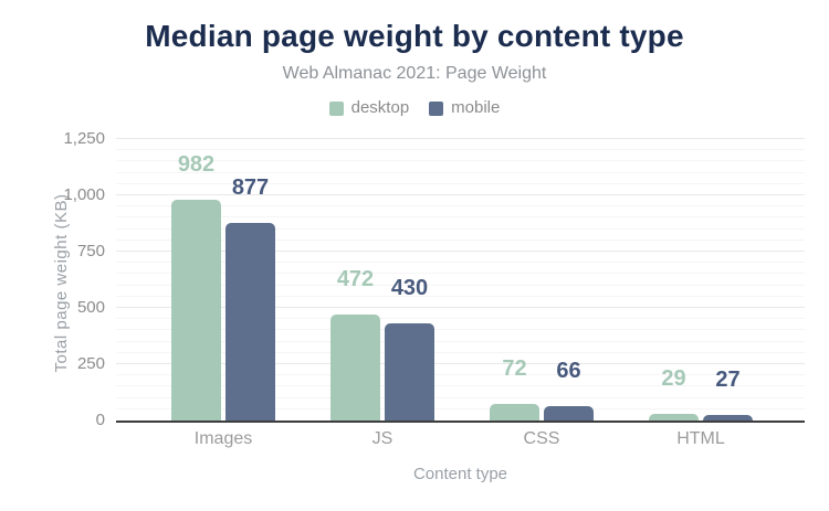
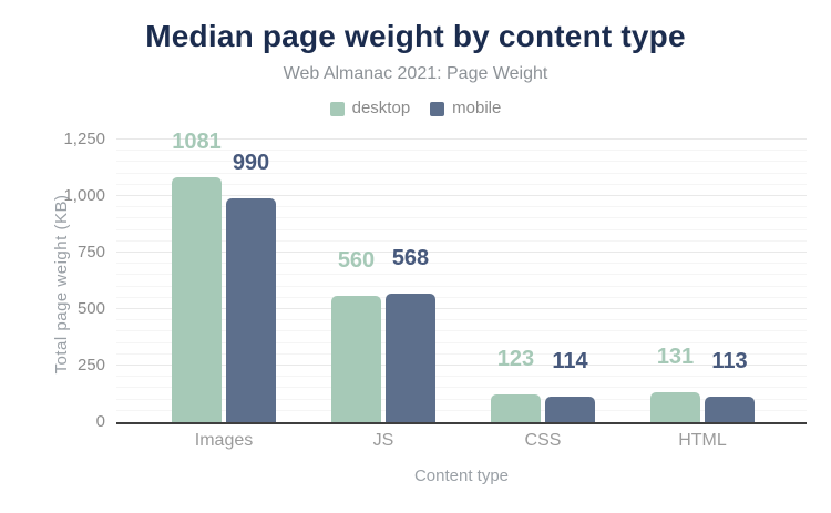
desktop/Images: 982 -> 1081
mobile/Images: 877 -> 990
desktop/JS: 472 -> 560
mobile/JS: 430 -> 568
desktop/CSS: 72 -> 123
mobile/CSS: 66 -> 114
desktop/HTML: 29 -> 131
mobile/HTML: 27 -> 113
